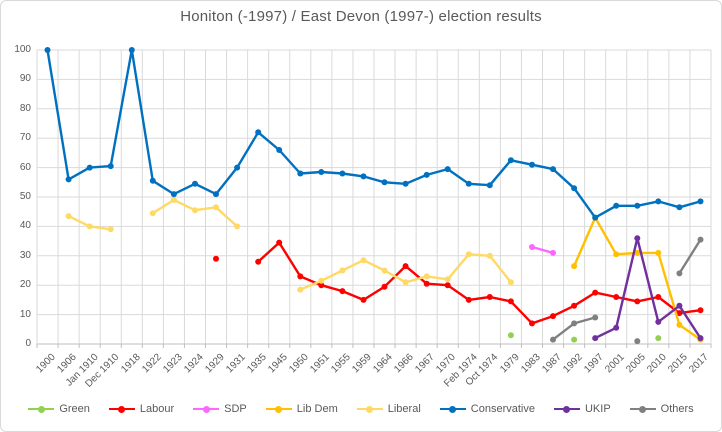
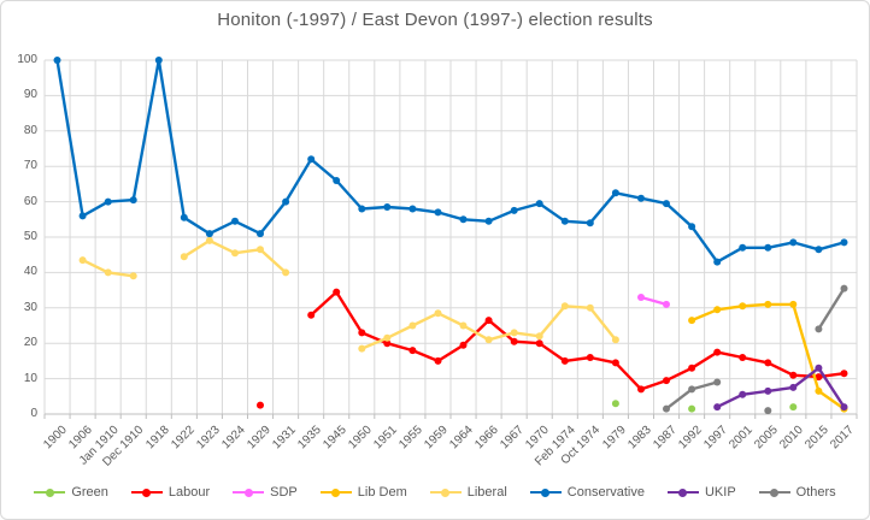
Labour/1929: 29 -> 2
Lib Dem/1997: 43 -> 30
UKIP/2005: 36 -> 6
Labour/2010: 16 -> 11
